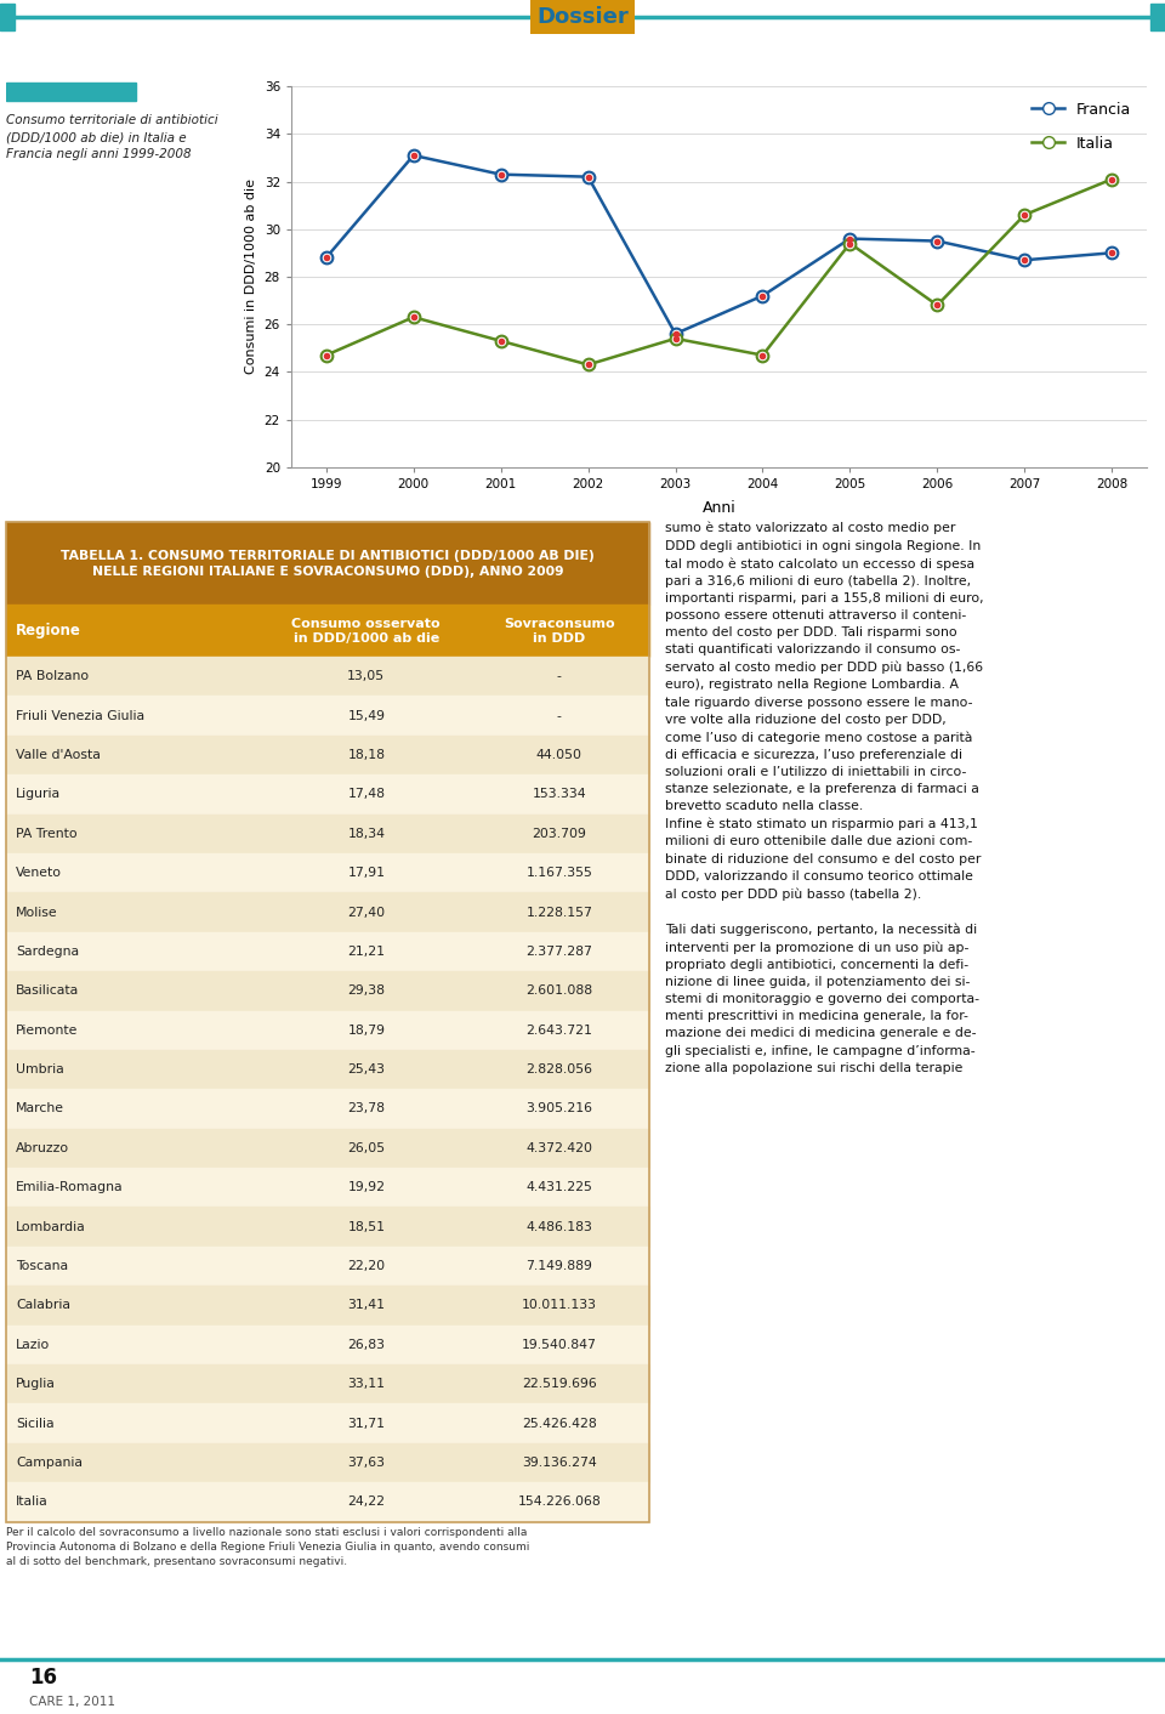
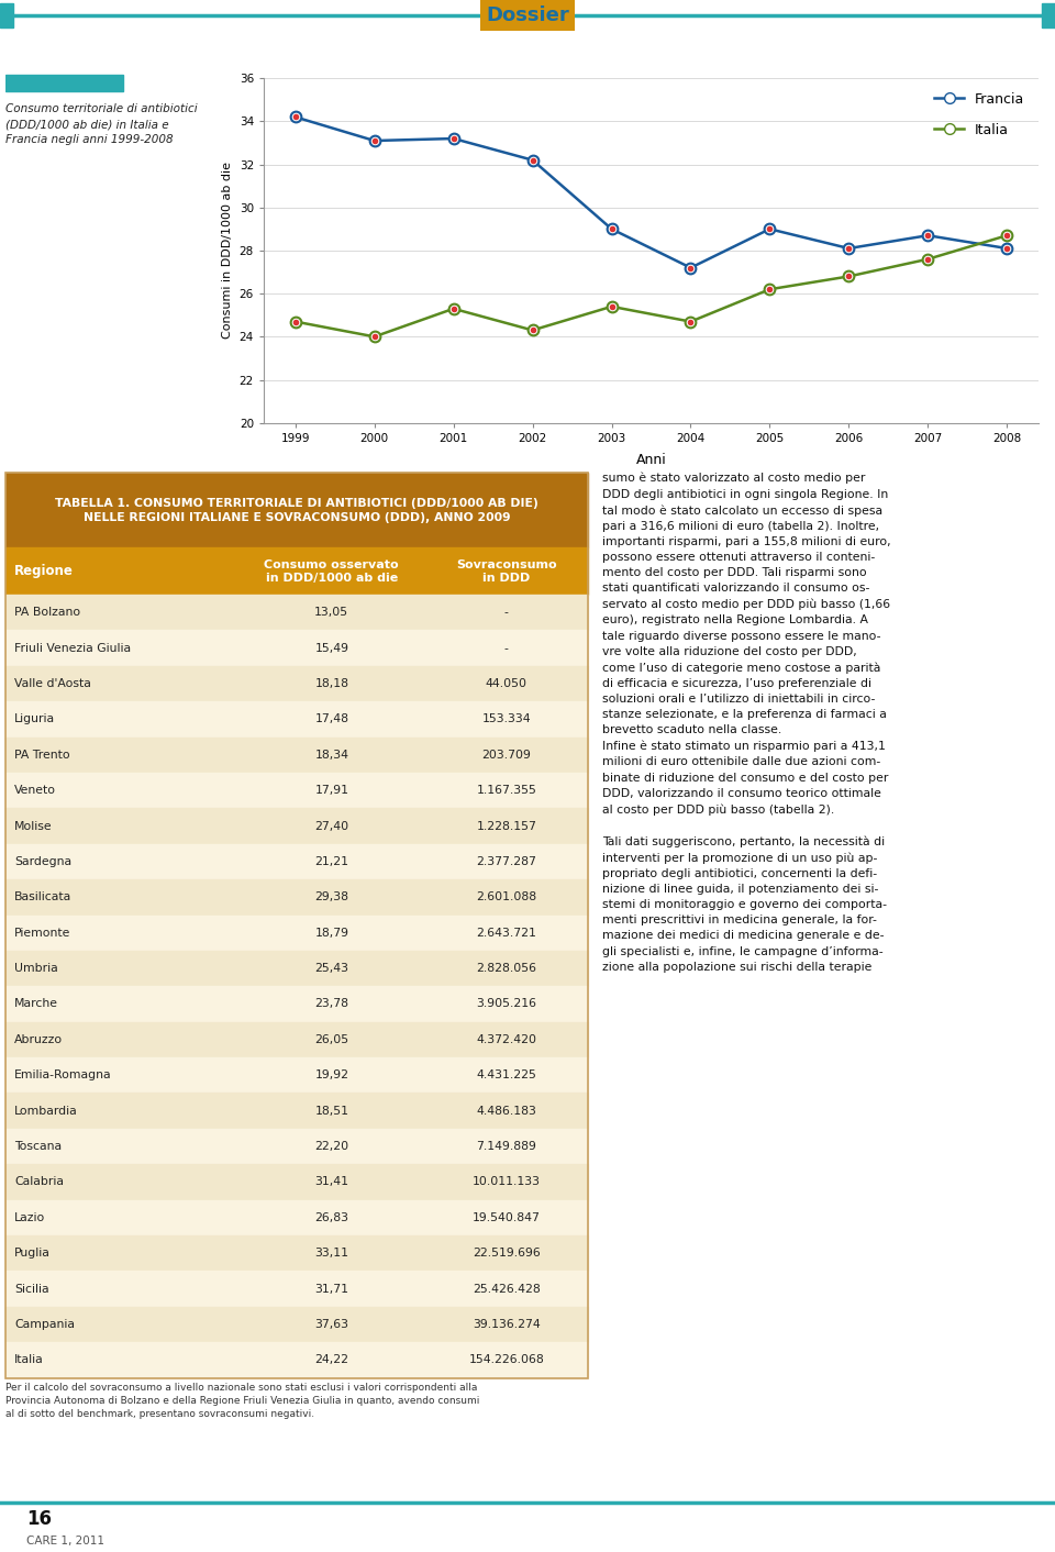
Francia/1999: 28.8 -> 34.2
Italia/2000: 26.3 -> 24.0
Francia/2001: 32.3 -> 33.2
Francia/2003: 25.6 -> 29.0
Francia/2005: 29.6 -> 29.0
Italia/2005: 29.4 -> 26.2
Francia/2006: 29.5 -> 28.1
Italia/2007: 30.6 -> 27.6
Francia/2008: 29.0 -> 28.1
Italia/2008: 32.1 -> 28.7
